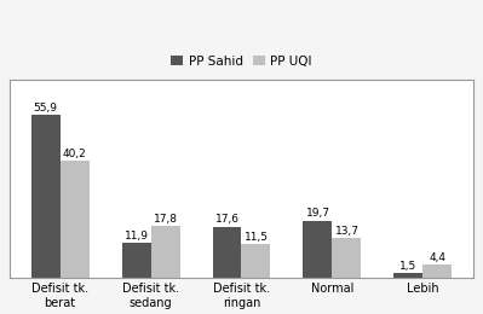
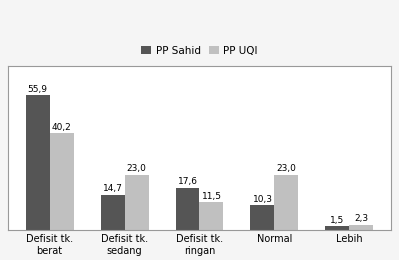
PP Sahid/Defisit tk. sedang: 11,9 -> 14,7
PP UQI/Defisit tk. sedang: 17,8 -> 23,0
PP Sahid/Normal: 19,7 -> 10,3
PP UQI/Normal: 13,7 -> 23,0
PP UQI/Lebih: 4,4 -> 2,3
